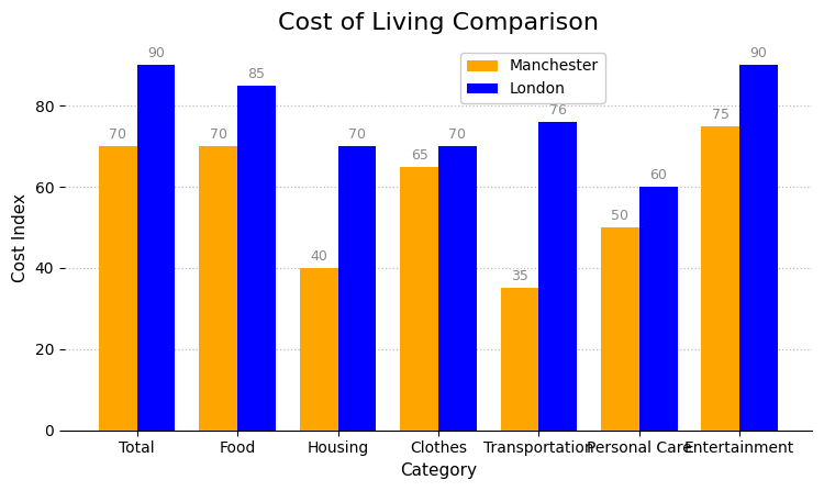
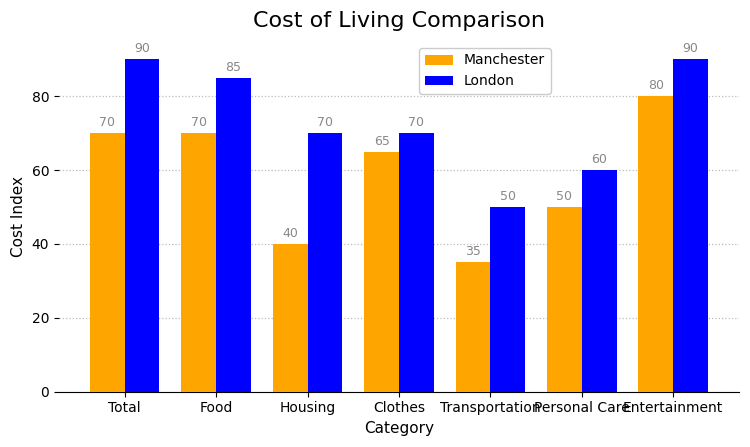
London/Transportation: 76 -> 50
Manchester/Entertainment: 75 -> 80
